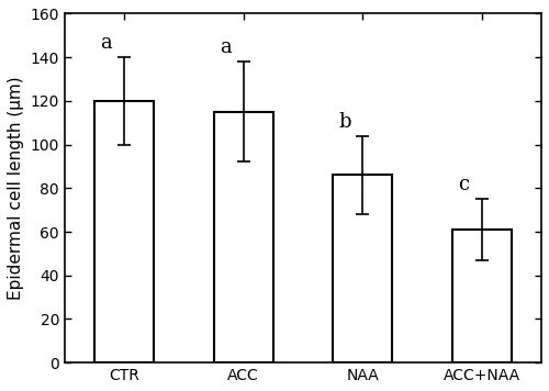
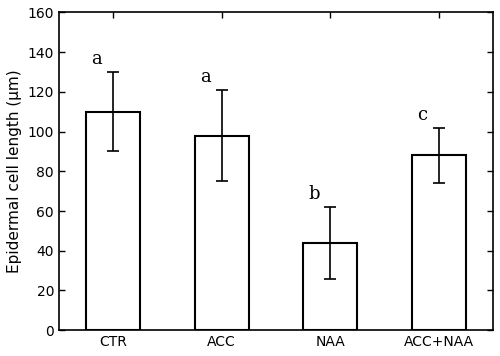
CTR: 120 -> 110
ACC: 115 -> 98
NAA: 86 -> 44
ACC+NAA: 61 -> 88
